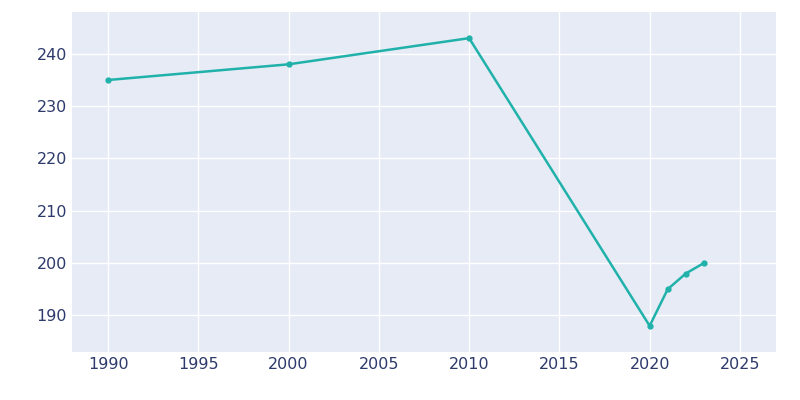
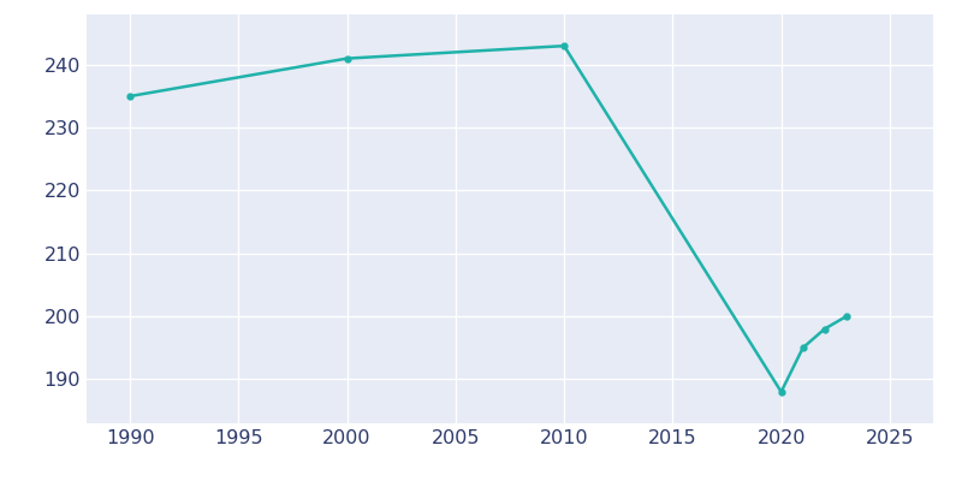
2000: 238 -> 241
